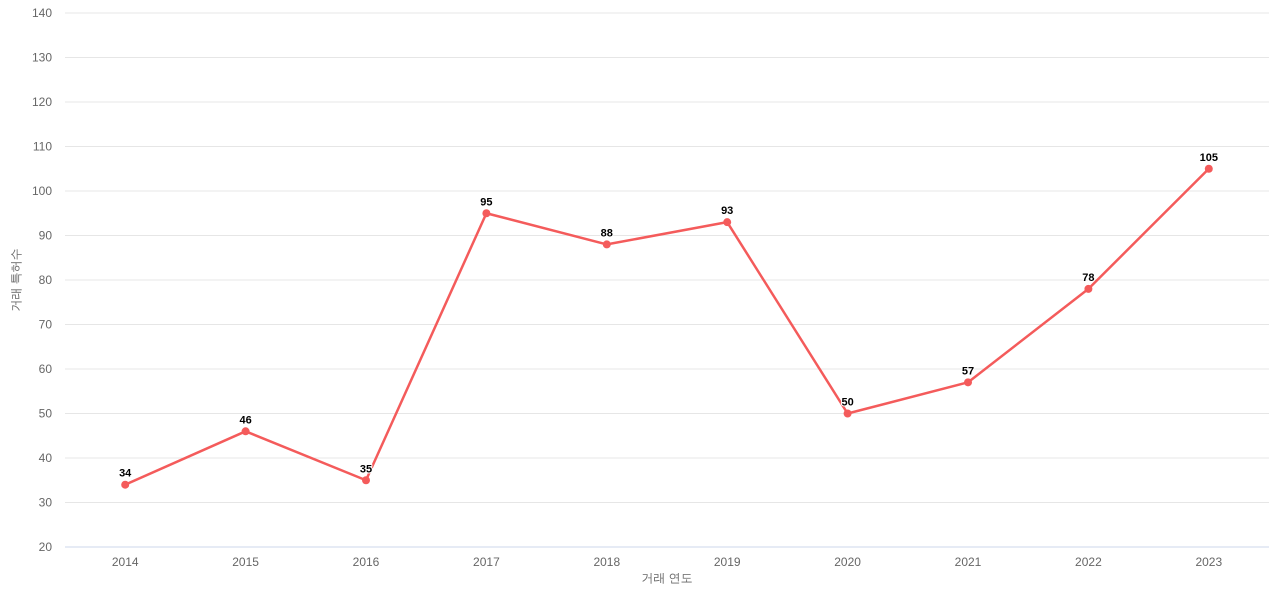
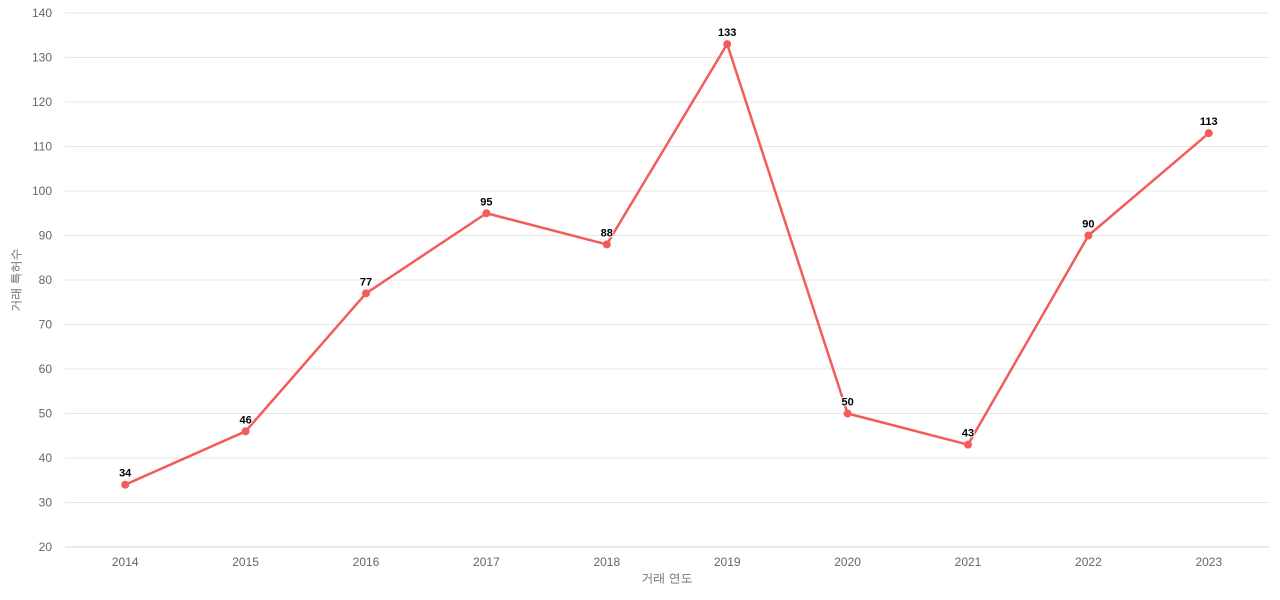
2016: 35 -> 77
2019: 93 -> 133
2021: 57 -> 43
2022: 78 -> 90
2023: 105 -> 113
